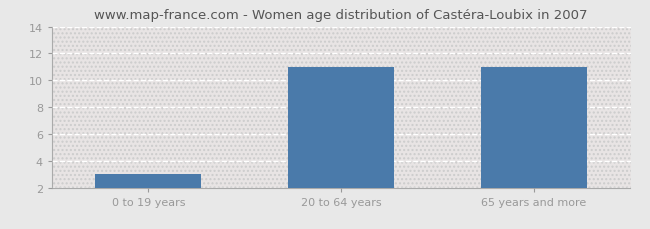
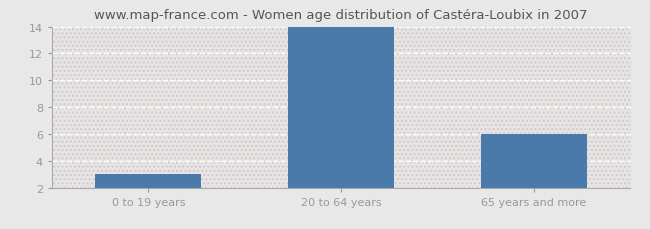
20 to 64 years: 11 -> 14
65 years and more: 11 -> 6
